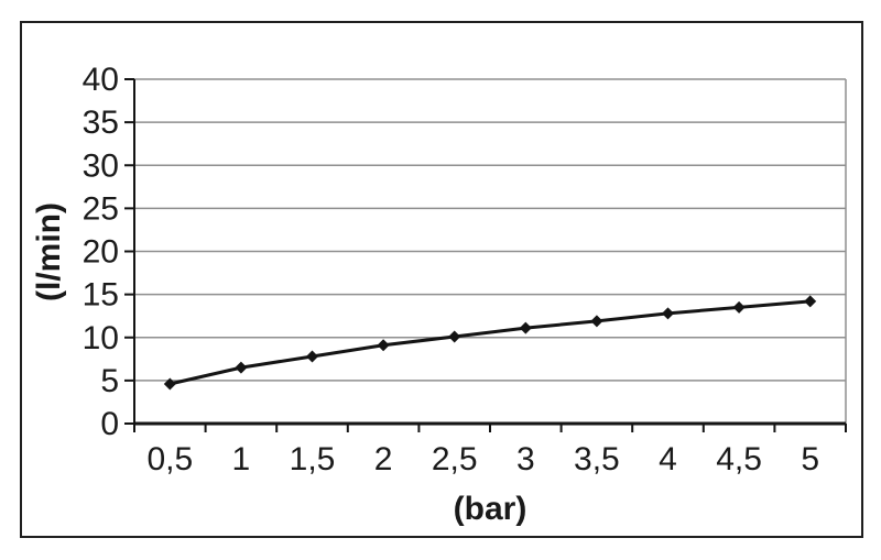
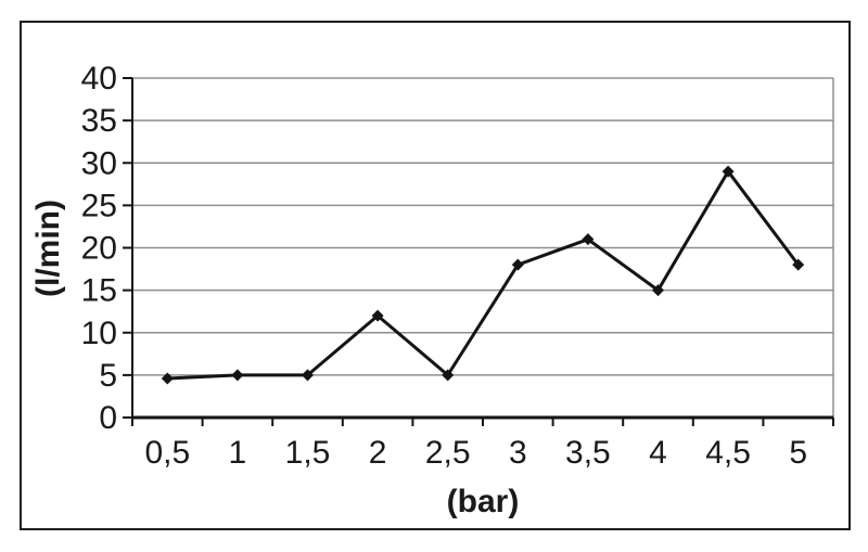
1: 6 -> 5
1,5: 8 -> 5
2: 9 -> 12
2,5: 10 -> 5
3: 11 -> 18
3,5: 12 -> 21
4: 13 -> 15
4,5: 14 -> 29
5: 14 -> 18
